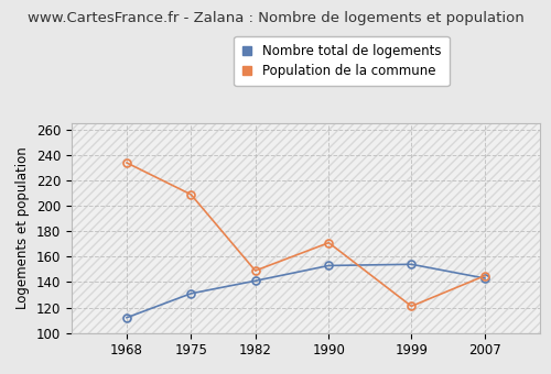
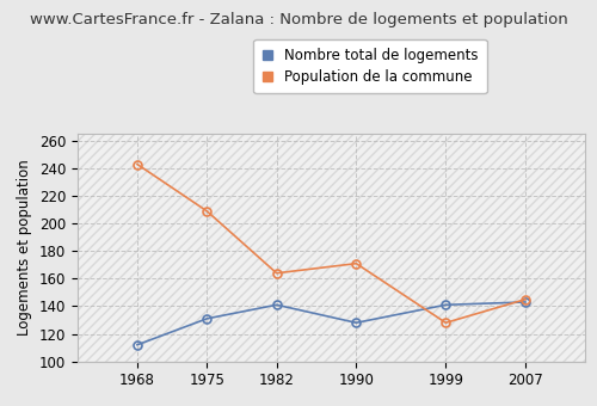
Population de la commune/1968: 234 -> 243
Population de la commune/1982: 149 -> 164
Nombre total de logements/1990: 153 -> 128
Nombre total de logements/1999: 154 -> 141
Population de la commune/1999: 121 -> 128
